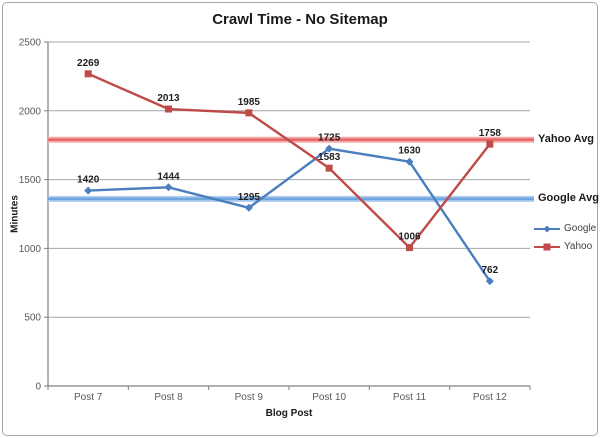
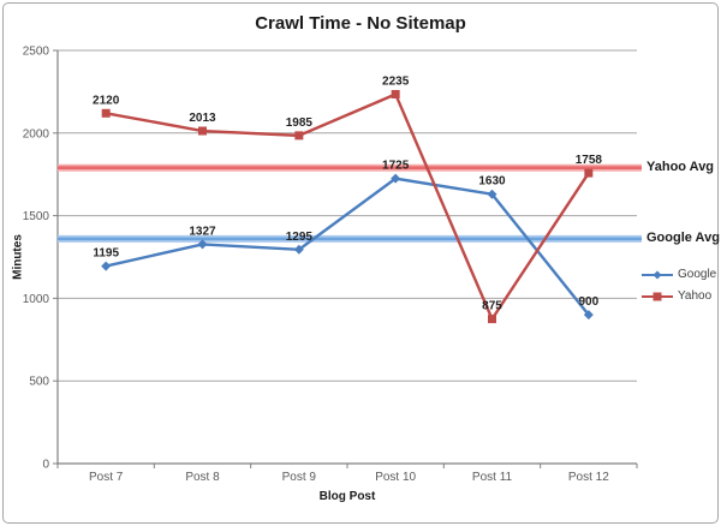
Google/Post 7: 1420 -> 1195
Yahoo/Post 7: 2269 -> 2120
Google/Post 8: 1444 -> 1327
Yahoo/Post 10: 1583 -> 2235
Yahoo/Post 11: 1006 -> 875
Google/Post 12: 762 -> 900
